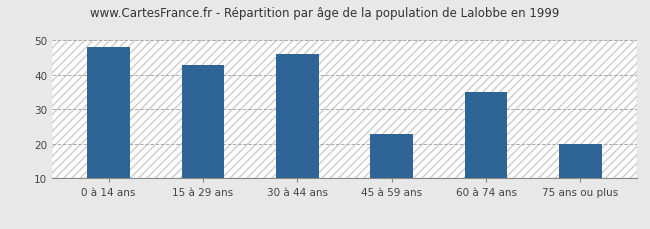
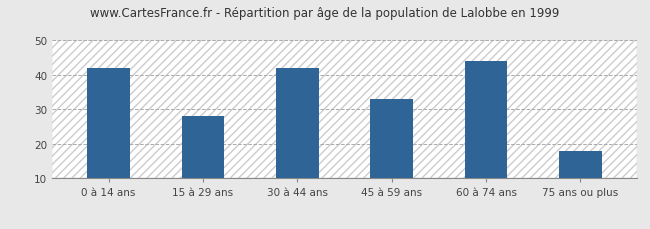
0 à 14 ans: 48 -> 42
15 à 29 ans: 43 -> 28
30 à 44 ans: 46 -> 42
45 à 59 ans: 23 -> 33
60 à 74 ans: 35 -> 44
75 ans ou plus: 20 -> 18
